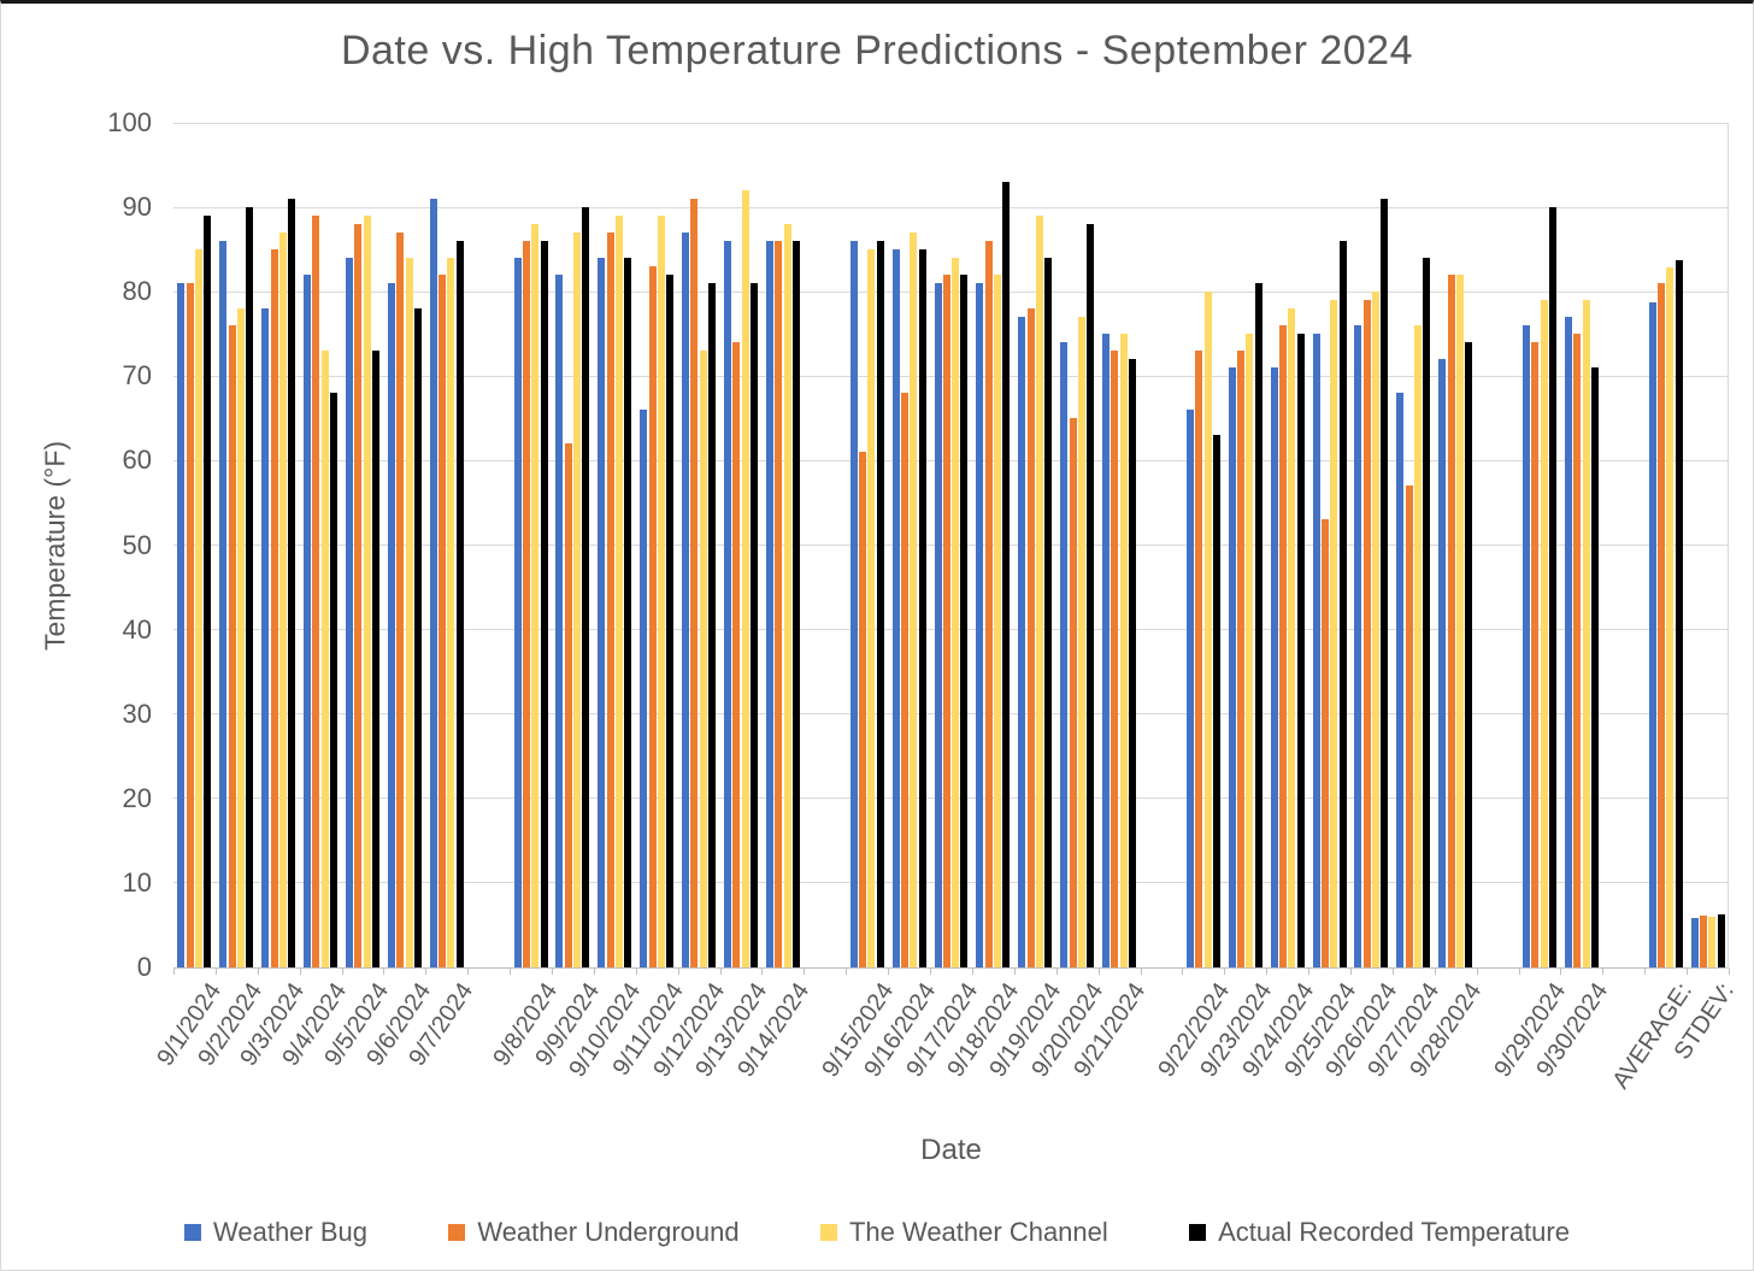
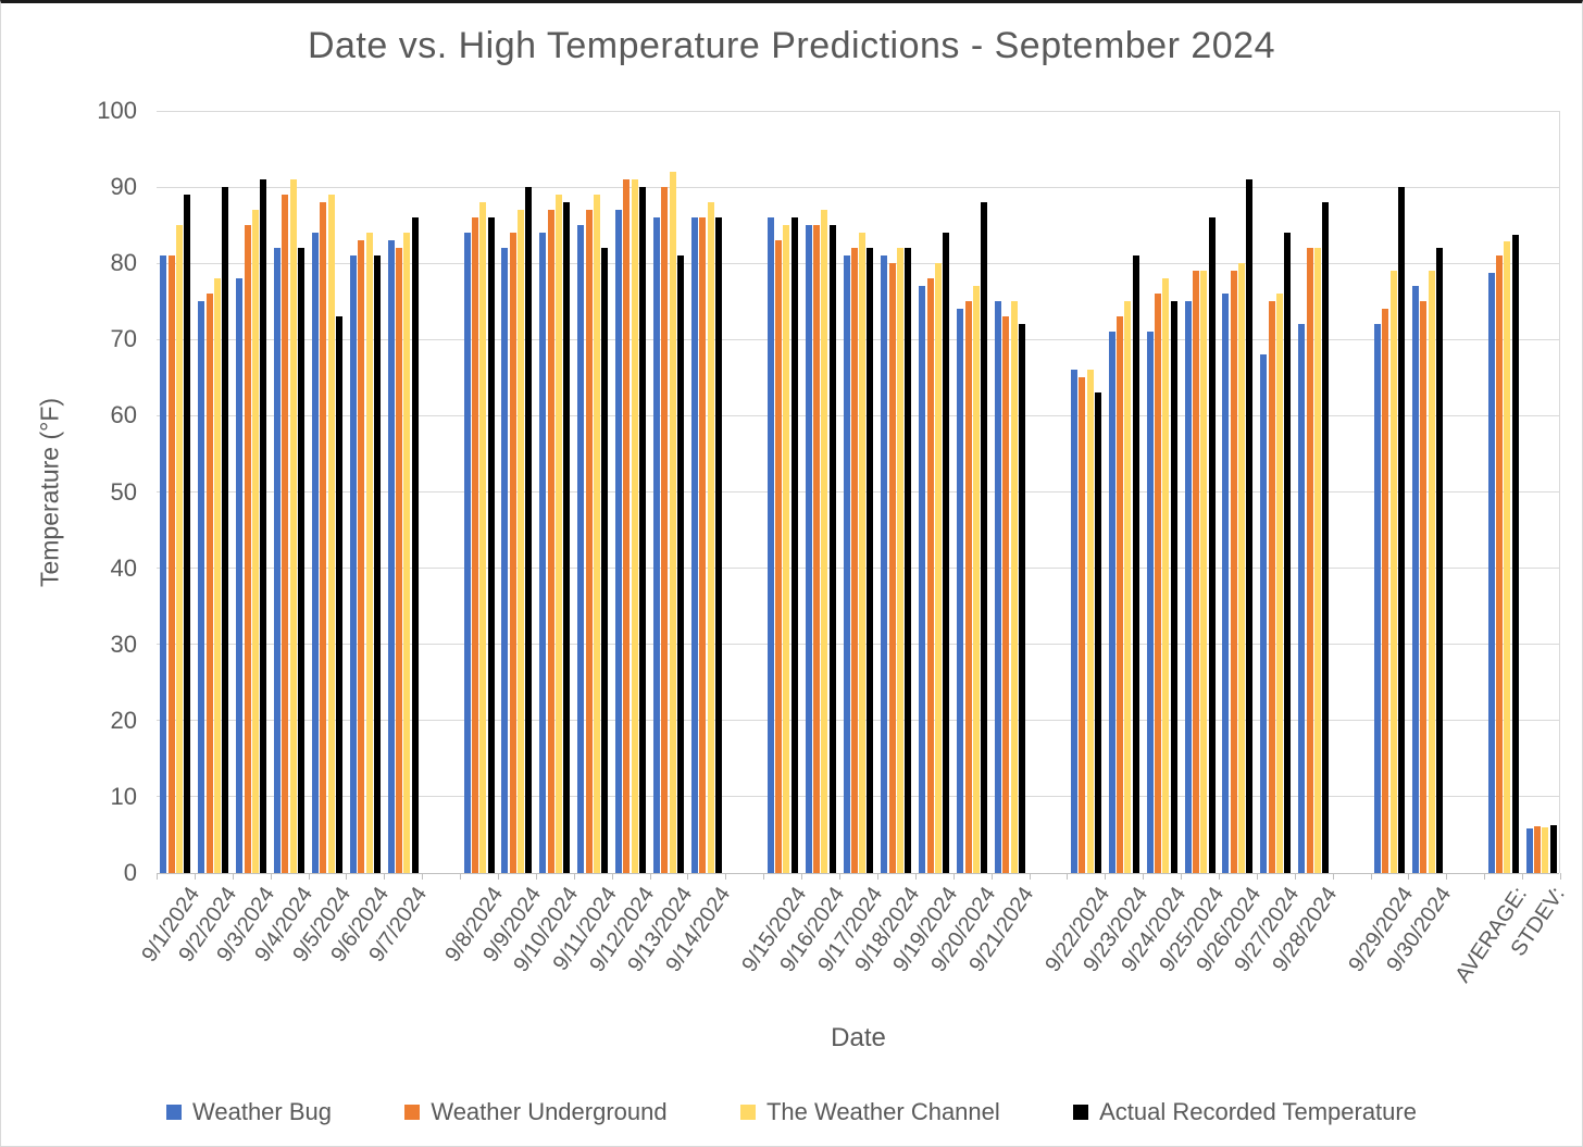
Weather Bug/9/2/2024: 86 -> 75
The Weather Channel/9/4/2024: 73 -> 91
Actual Recorded Temperature/9/4/2024: 68 -> 82
Weather Underground/9/6/2024: 87 -> 83
Actual Recorded Temperature/9/6/2024: 78 -> 81
Weather Bug/9/7/2024: 91 -> 83
Weather Underground/9/9/2024: 62 -> 84
Actual Recorded Temperature/9/10/2024: 84 -> 88
Weather Bug/9/11/2024: 66 -> 85
Weather Underground/9/11/2024: 83 -> 87
The Weather Channel/9/12/2024: 73 -> 91
Actual Recorded Temperature/9/12/2024: 81 -> 90
Weather Underground/9/13/2024: 74 -> 90
Weather Underground/9/15/2024: 61 -> 83
Weather Underground/9/16/2024: 68 -> 85
Weather Underground/9/18/2024: 86 -> 80
Actual Recorded Temperature/9/18/2024: 93 -> 82
The Weather Channel/9/19/2024: 89 -> 80
Weather Underground/9/20/2024: 65 -> 75
Weather Underground/9/22/2024: 73 -> 65
The Weather Channel/9/22/2024: 80 -> 66
Weather Underground/9/25/2024: 53 -> 79
Weather Underground/9/27/2024: 57 -> 75
Actual Recorded Temperature/9/28/2024: 74 -> 88
Weather Bug/9/29/2024: 76 -> 72
Actual Recorded Temperature/9/30/2024: 71 -> 82
